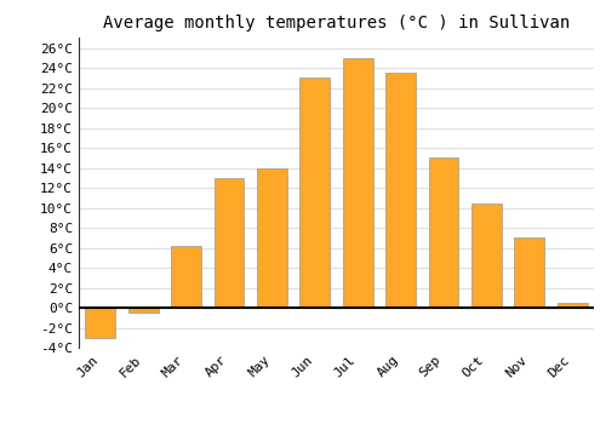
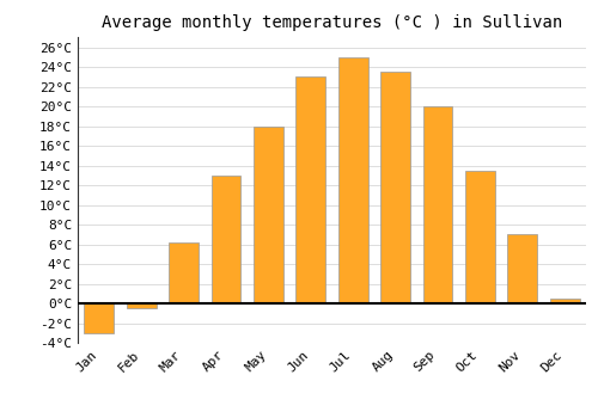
May: 14.0°C -> 18.0°C
Sep: 15.0°C -> 20.0°C
Oct: 10.4°C -> 13.5°C
